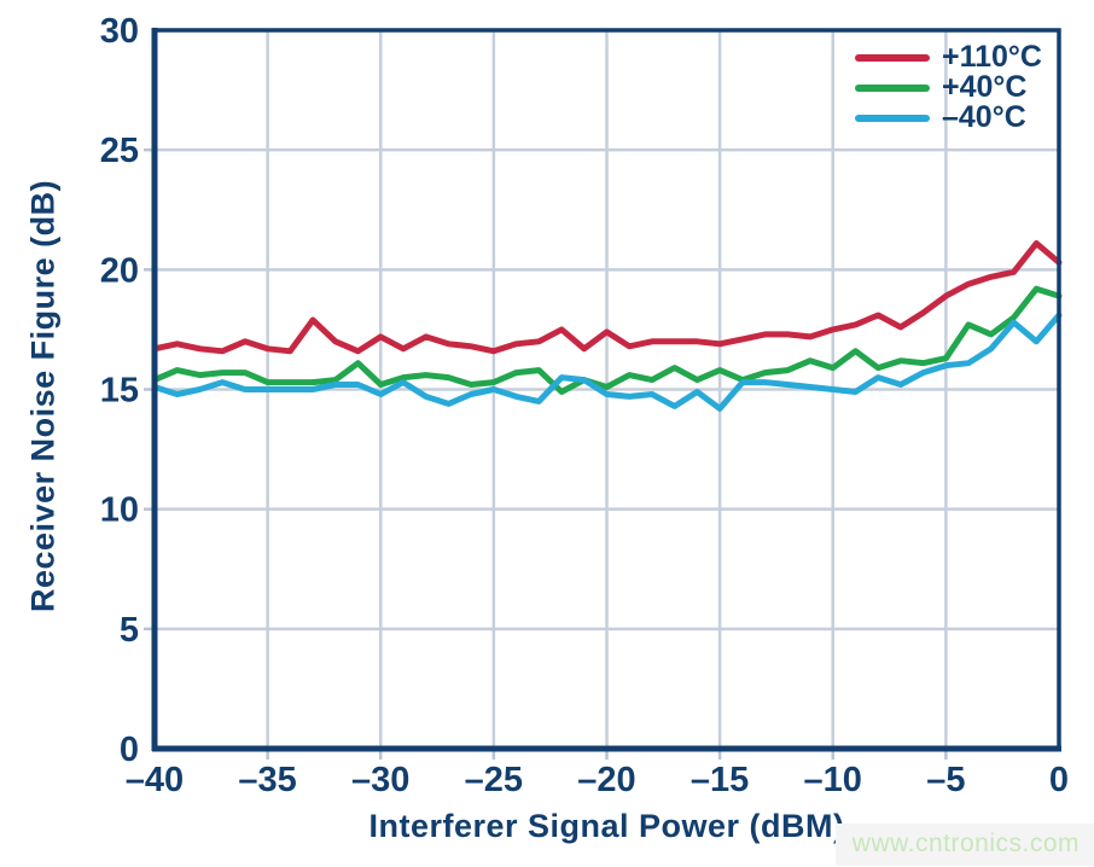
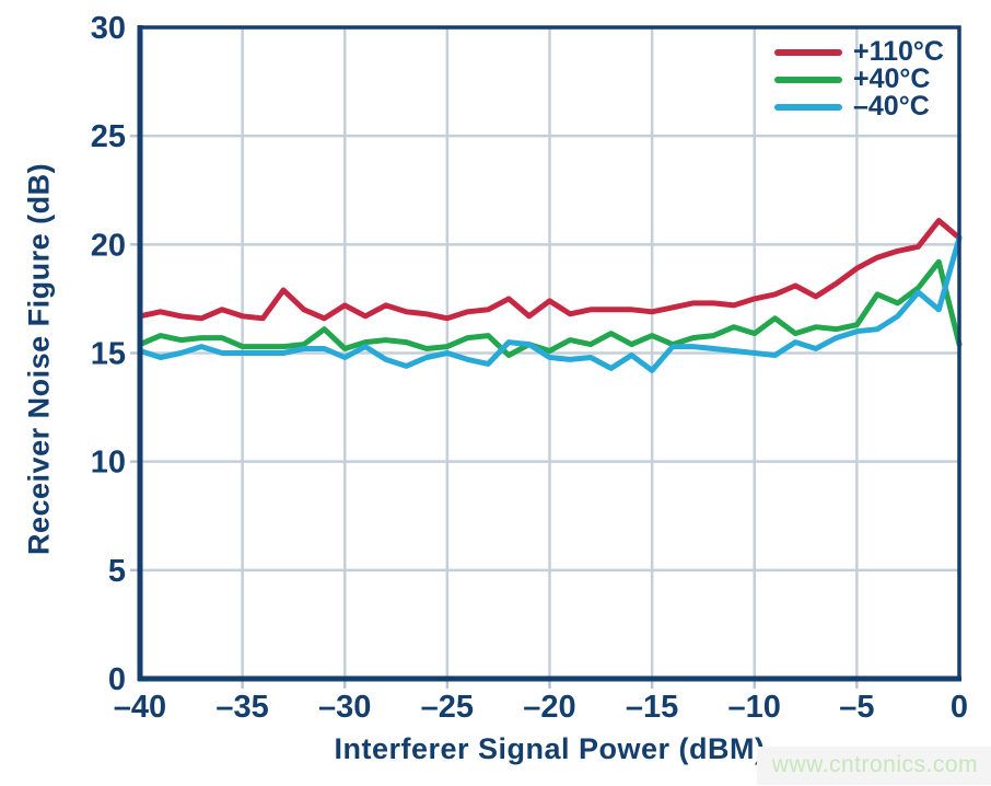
+40°C/0: 18.9 -> 15.4
–40°C/0: 18.1 -> 20.3
